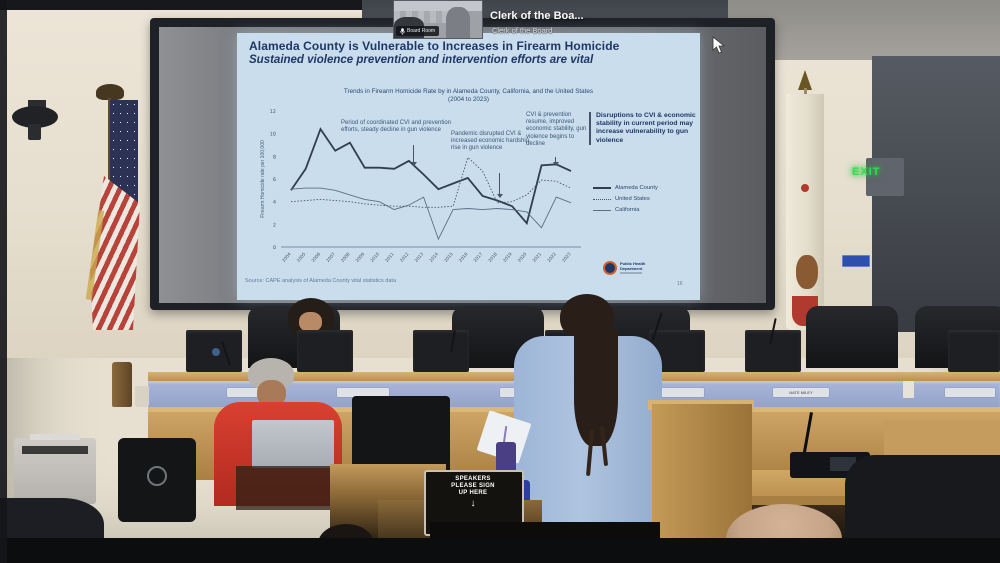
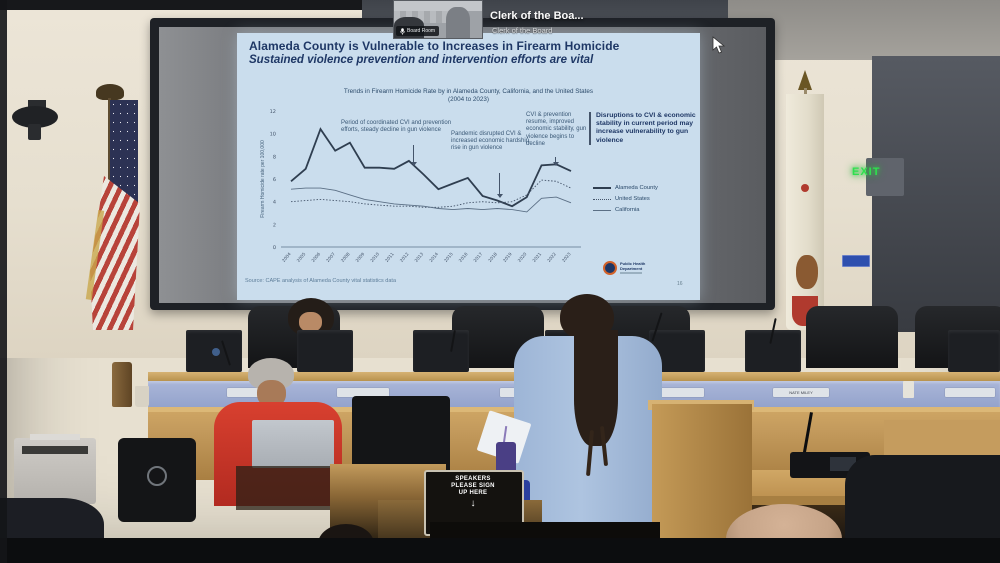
Alameda County/2004: 5.0 -> 5.8
California/2011: 3.3 -> 3.8
California/2013: 4.4 -> 3.6
California/2014: 0.7 -> 3.4
United States/2016: 7.9 -> 3.9
United States/2017: 6.7 -> 4.0
Alameda County/2020: 2.1 -> 4.4
California/2021: 1.7 -> 4.3
